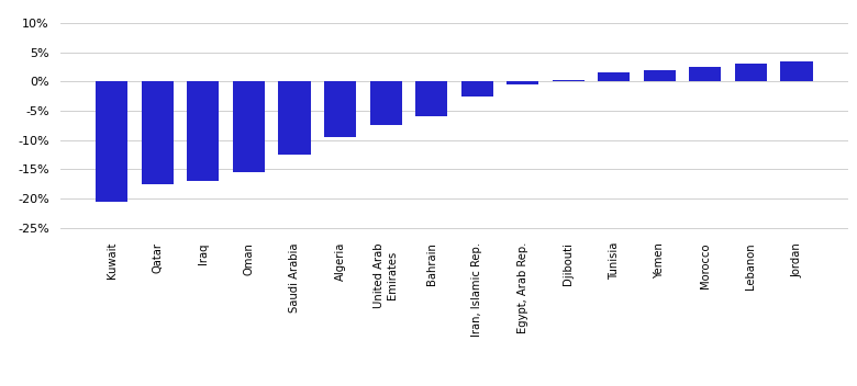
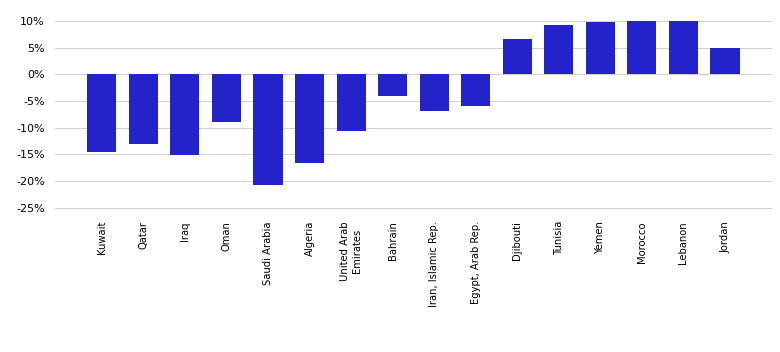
Kuwait: -20.5% -> -14.6%
Qatar: -17.5% -> -13.0%
Iraq: -17.0% -> -15.2%
Oman: -15.5% -> -9.0%
Saudi Arabia: -12.5% -> -20.8%
Algeria: -9.5% -> -16.6%
United Arab Emirates: -7.5% -> -10.6%
Bahrain: -6.0% -> -4.0%
Iran, Islamic Rep.: -2.5% -> -6.8%
Egypt, Arab Rep.: -0.5% -> -6.0%
Djibouti: 0.2% -> 6.6%
Tunisia: 1.5% -> 9.2%
Yemen: 2.0% -> 9.8%
Morocco: 2.5% -> 10.0%
Lebanon: 3.0% -> 10.0%
Jordan: 3.5% -> 5.0%
